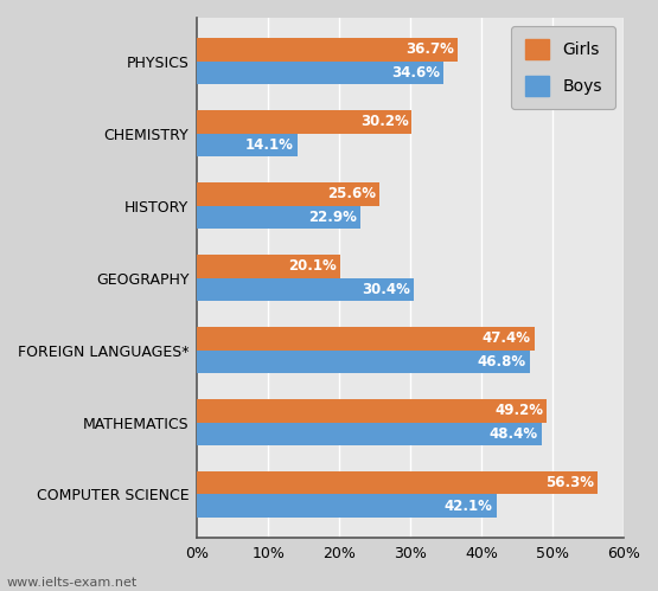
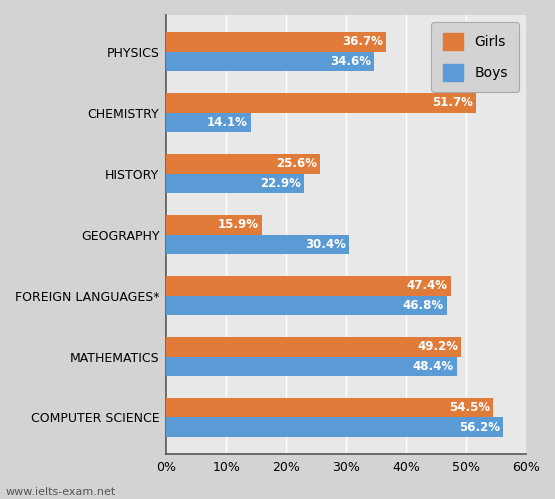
Girls/CHEMISTRY: 30.2% -> 51.7%
Girls/GEOGRAPHY: 20.1% -> 15.9%
Girls/COMPUTER SCIENCE: 56.3% -> 54.5%
Boys/COMPUTER SCIENCE: 42.1% -> 56.2%
